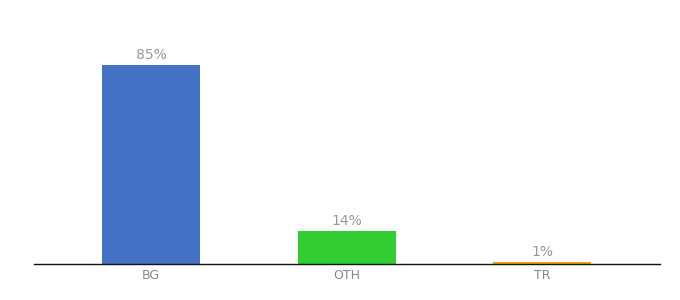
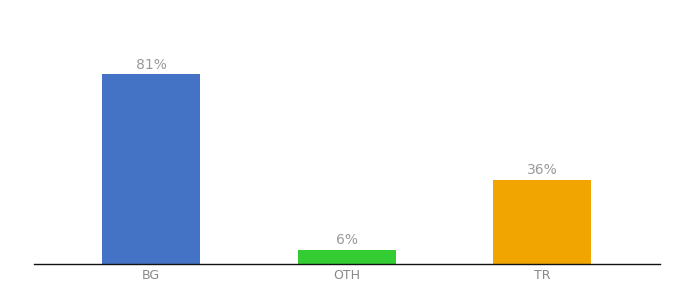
BG: 85% -> 81%
OTH: 14% -> 6%
TR: 1% -> 36%
